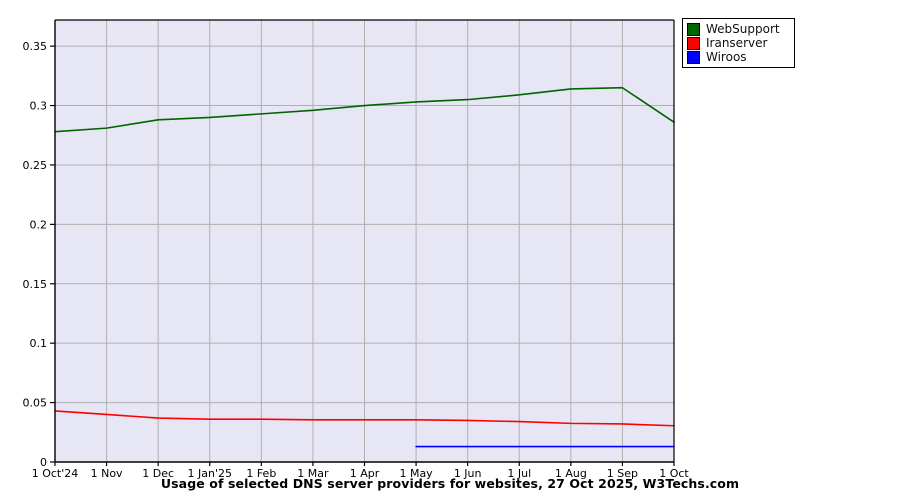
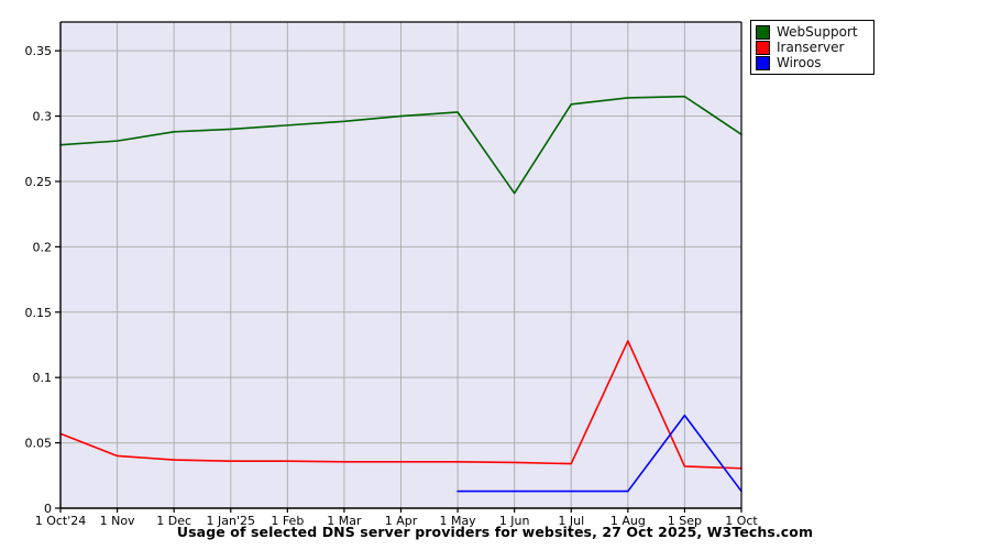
Iranserver/1 Oct'24: 0.043 -> 0.057
WebSupport/1 Jun: 0.305 -> 0.241
Iranserver/1 Aug: 0.033 -> 0.128
Wiroos/1 Sep: 0.013 -> 0.071
